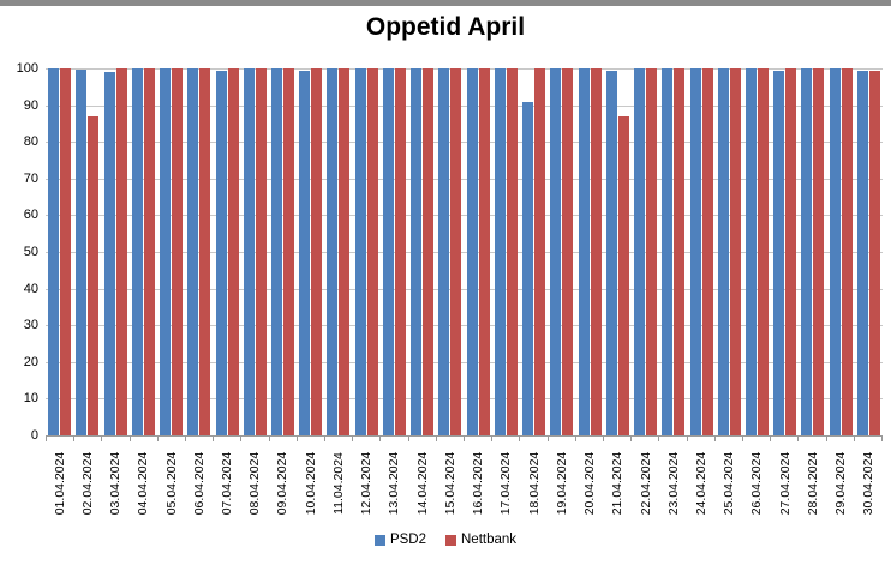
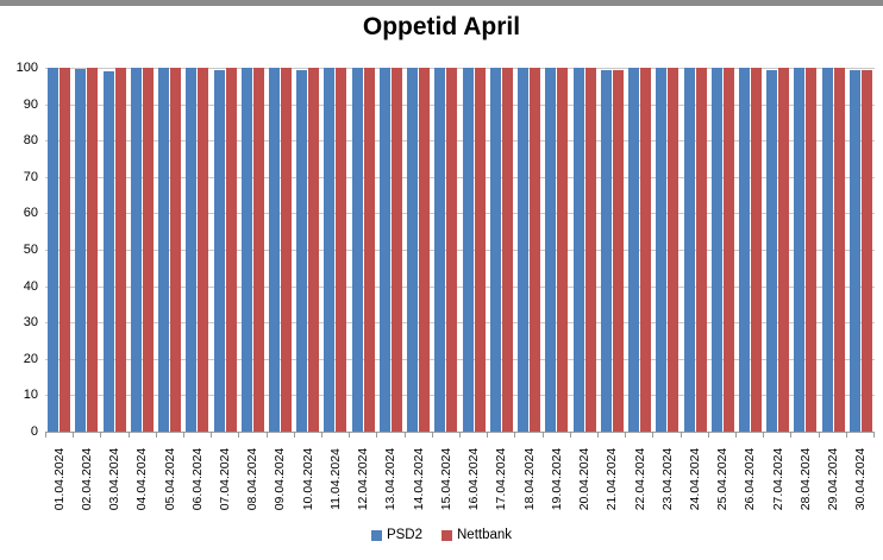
Nettbank/02.04.2024: 87 -> 100
PSD2/18.04.2024: 91 -> 100
Nettbank/21.04.2024: 87 -> 99
